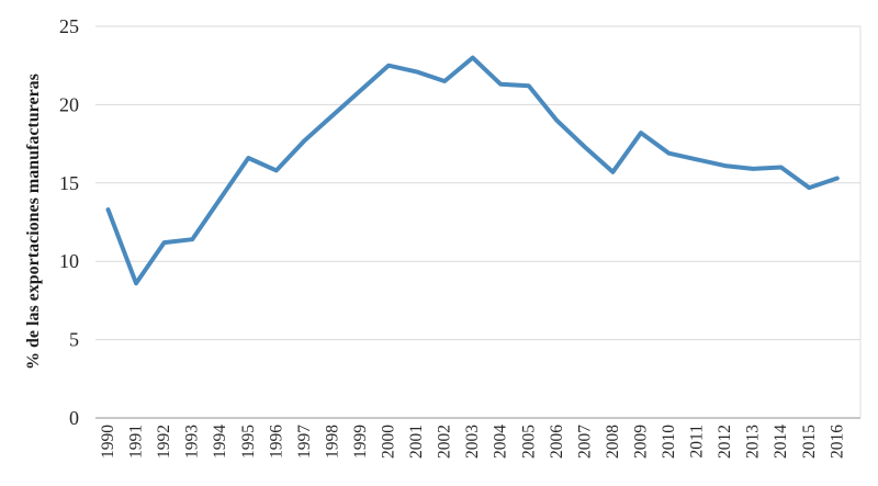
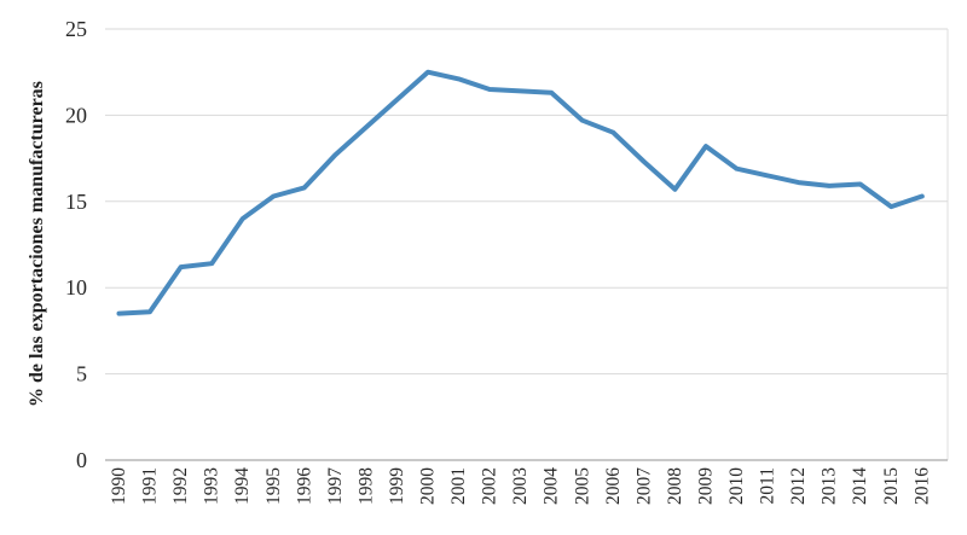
1990: 13.3 -> 8.5
1995: 16.6 -> 15.3
2003: 23.0 -> 21.4
2005: 21.2 -> 19.7
